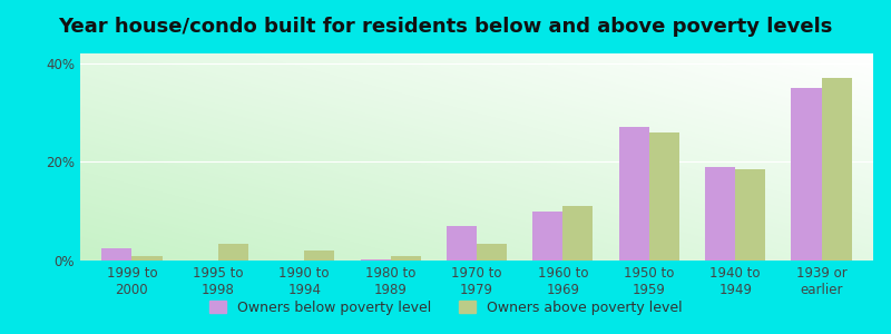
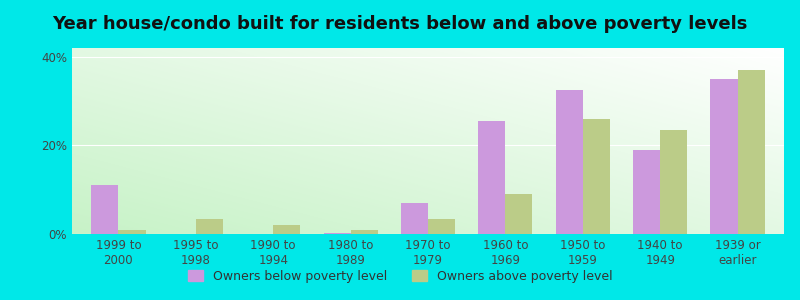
Owners below poverty level/1999 to 2000: 2.5% -> 11.0%
Owners below poverty level/1960 to 1969: 10.0% -> 25.5%
Owners above poverty level/1960 to 1969: 11.0% -> 9.0%
Owners below poverty level/1950 to 1959: 27.0% -> 32.5%
Owners above poverty level/1940 to 1949: 18.5% -> 23.5%
